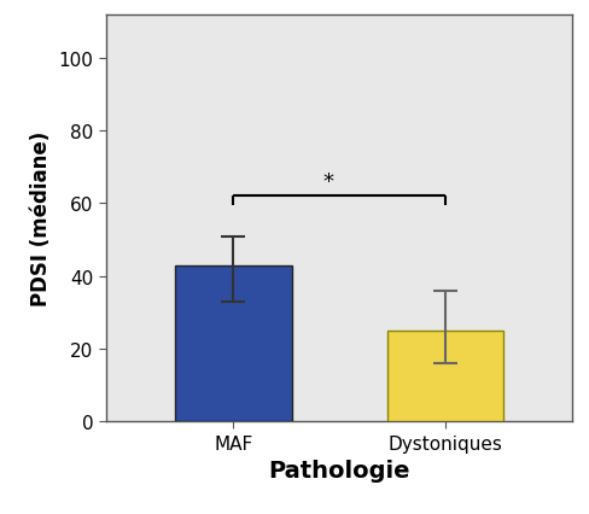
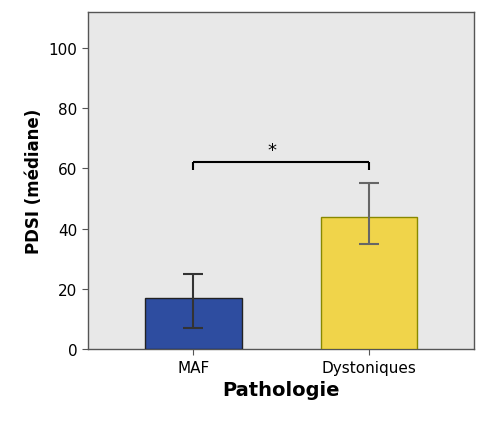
MAF: 43 -> 17
Dystoniques: 25 -> 44
